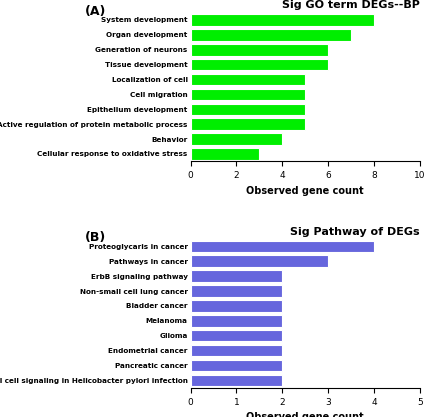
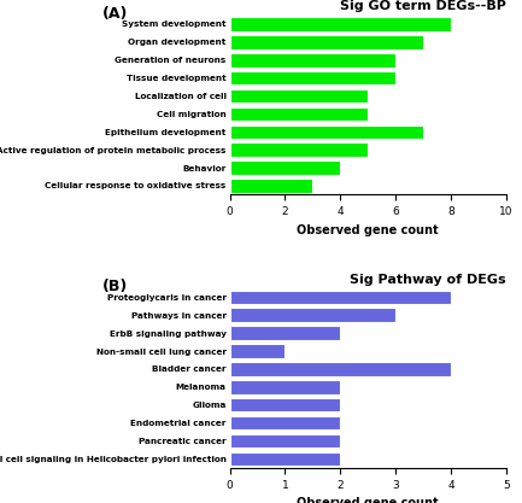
Sig GO term DEGs--BP/Epithelium development: 5 -> 7
Sig Pathway of DEGs/Non-small cell lung cancer: 2 -> 1
Sig Pathway of DEGs/Bladder cancer: 2 -> 4
